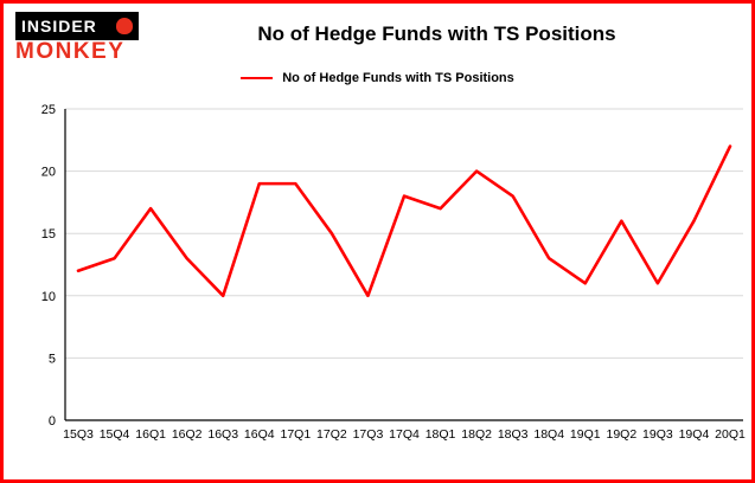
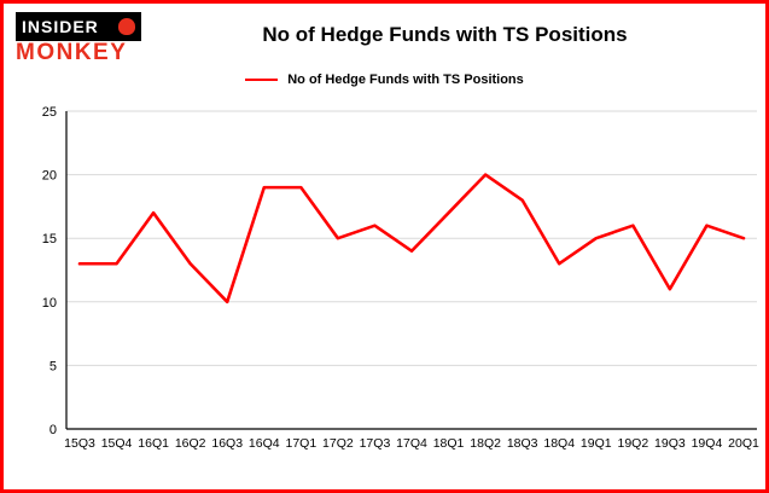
15Q3: 12 -> 13
17Q3: 10 -> 16
17Q4: 18 -> 14
19Q1: 11 -> 15
20Q1: 22 -> 15
